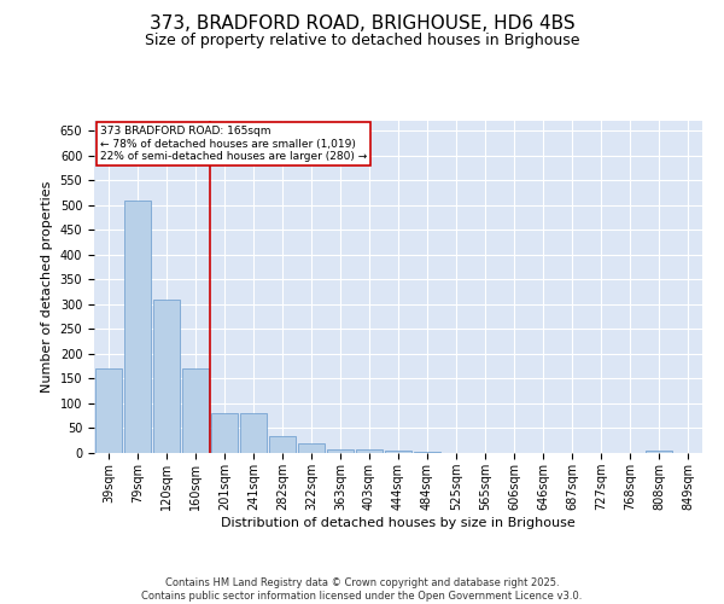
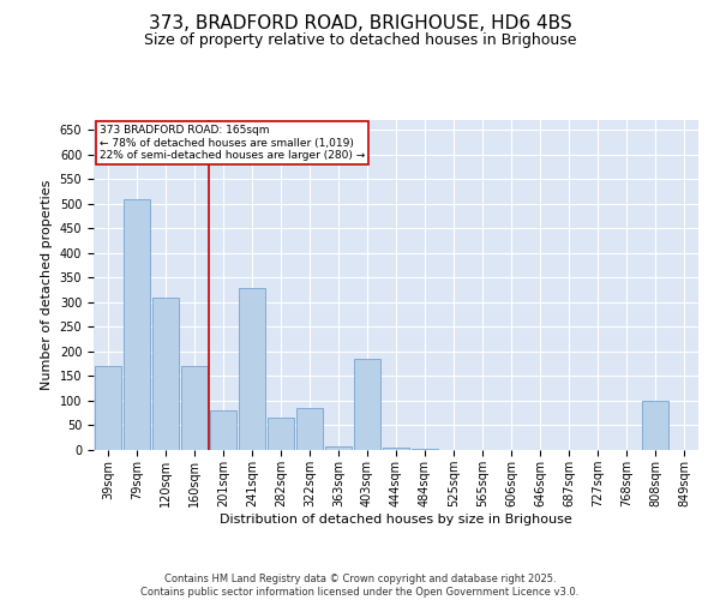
241sqm: 80 -> 330
282sqm: 35 -> 65
322sqm: 20 -> 85
403sqm: 8 -> 185
808sqm: 5 -> 100
